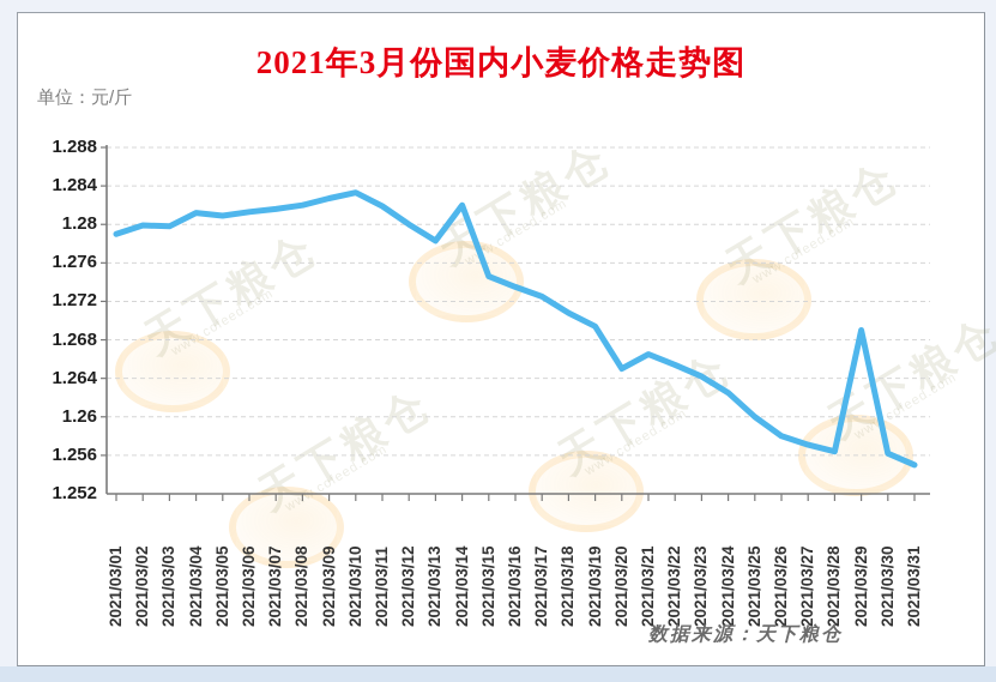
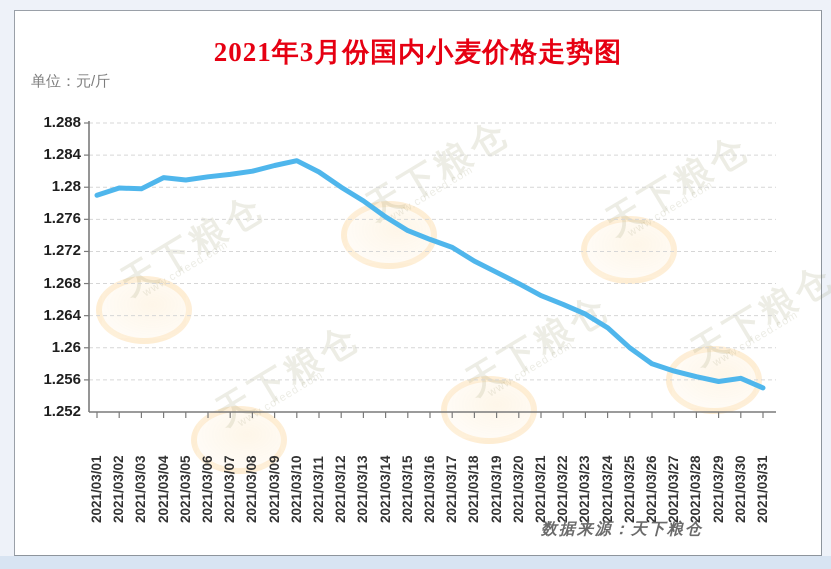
2021/03/14: 1.282 -> 1.276
2021/03/20: 1.265 -> 1.268
2021/03/29: 1.269 -> 1.256
